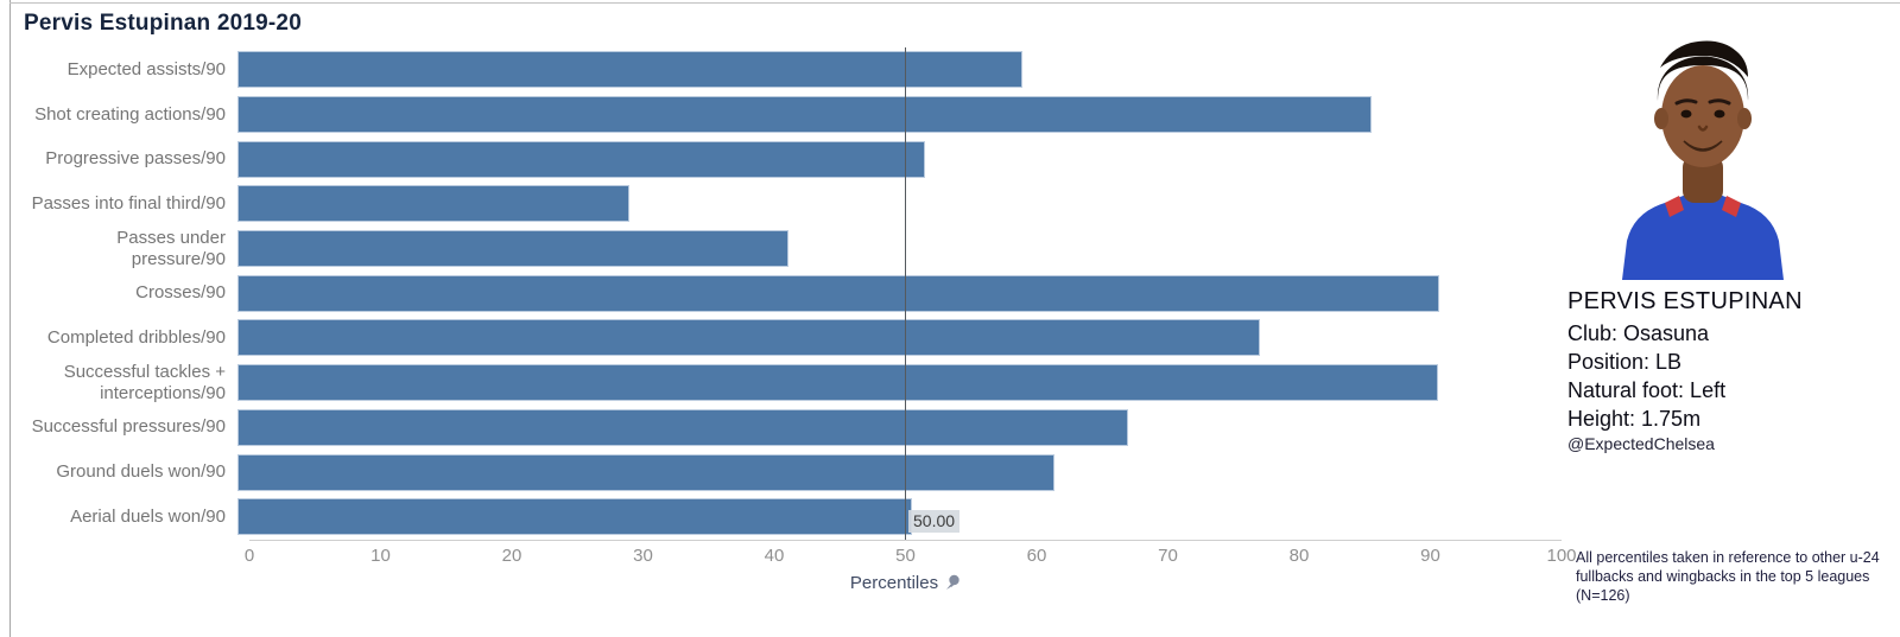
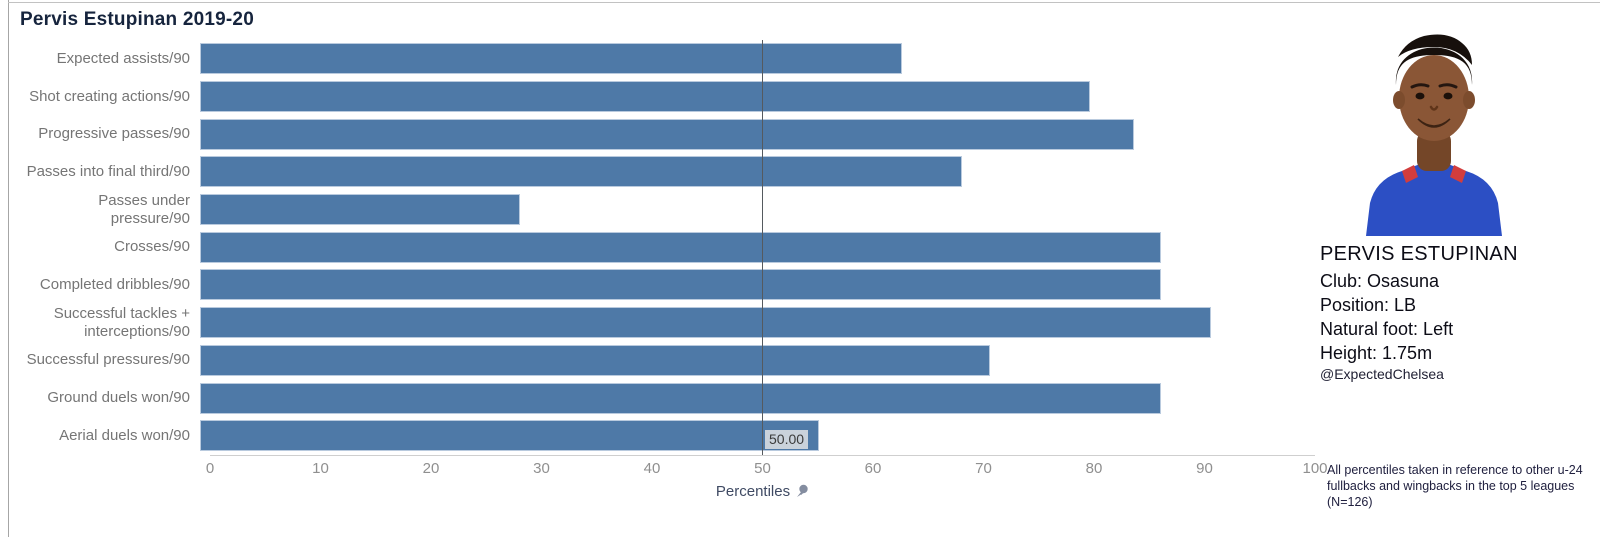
Expected assists/90: 59.8 -> 63.5
Shot creating actions/90: 86.4 -> 80.5
Progressive passes/90: 52.4 -> 84.5
Passes into final third/90: 29.9 -> 69.0
Passes under pressure/90: 42.0 -> 29.0
Crosses/90: 91.6 -> 87.0
Completed dribbles/90: 77.9 -> 87.0
Successful pressures/90: 67.9 -> 71.5
Ground duels won/90: 62.3 -> 87.0
Aerial duels won/90: 51.4 -> 56.0
